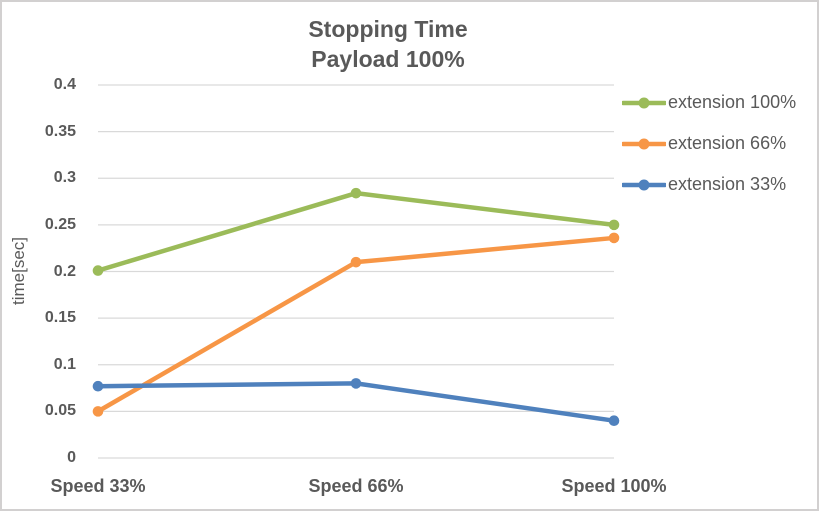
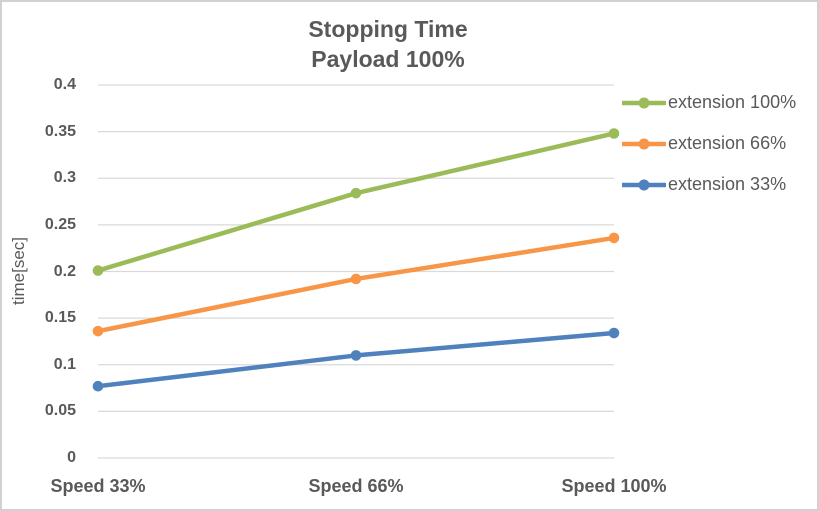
extension 66%/Speed 33%: 0.05 -> 0.14
extension 66%/Speed 66%: 0.21 -> 0.19
extension 33%/Speed 66%: 0.08 -> 0.11
extension 100%/Speed 100%: 0.25 -> 0.35
extension 33%/Speed 100%: 0.04 -> 0.13
